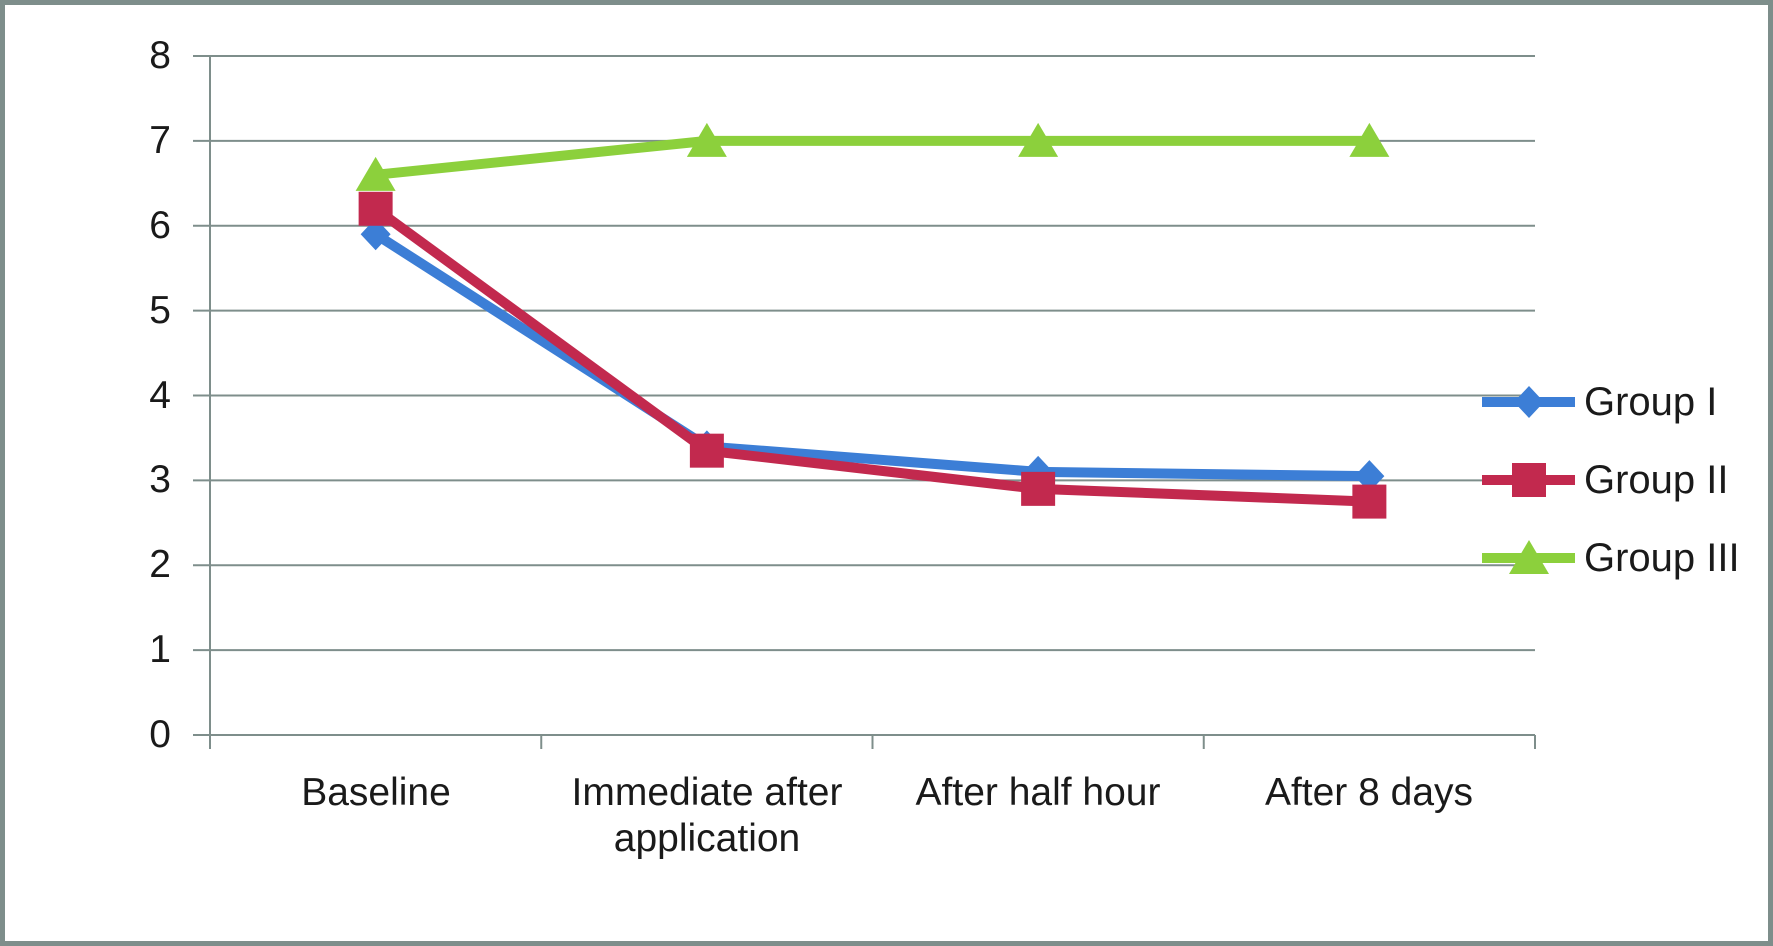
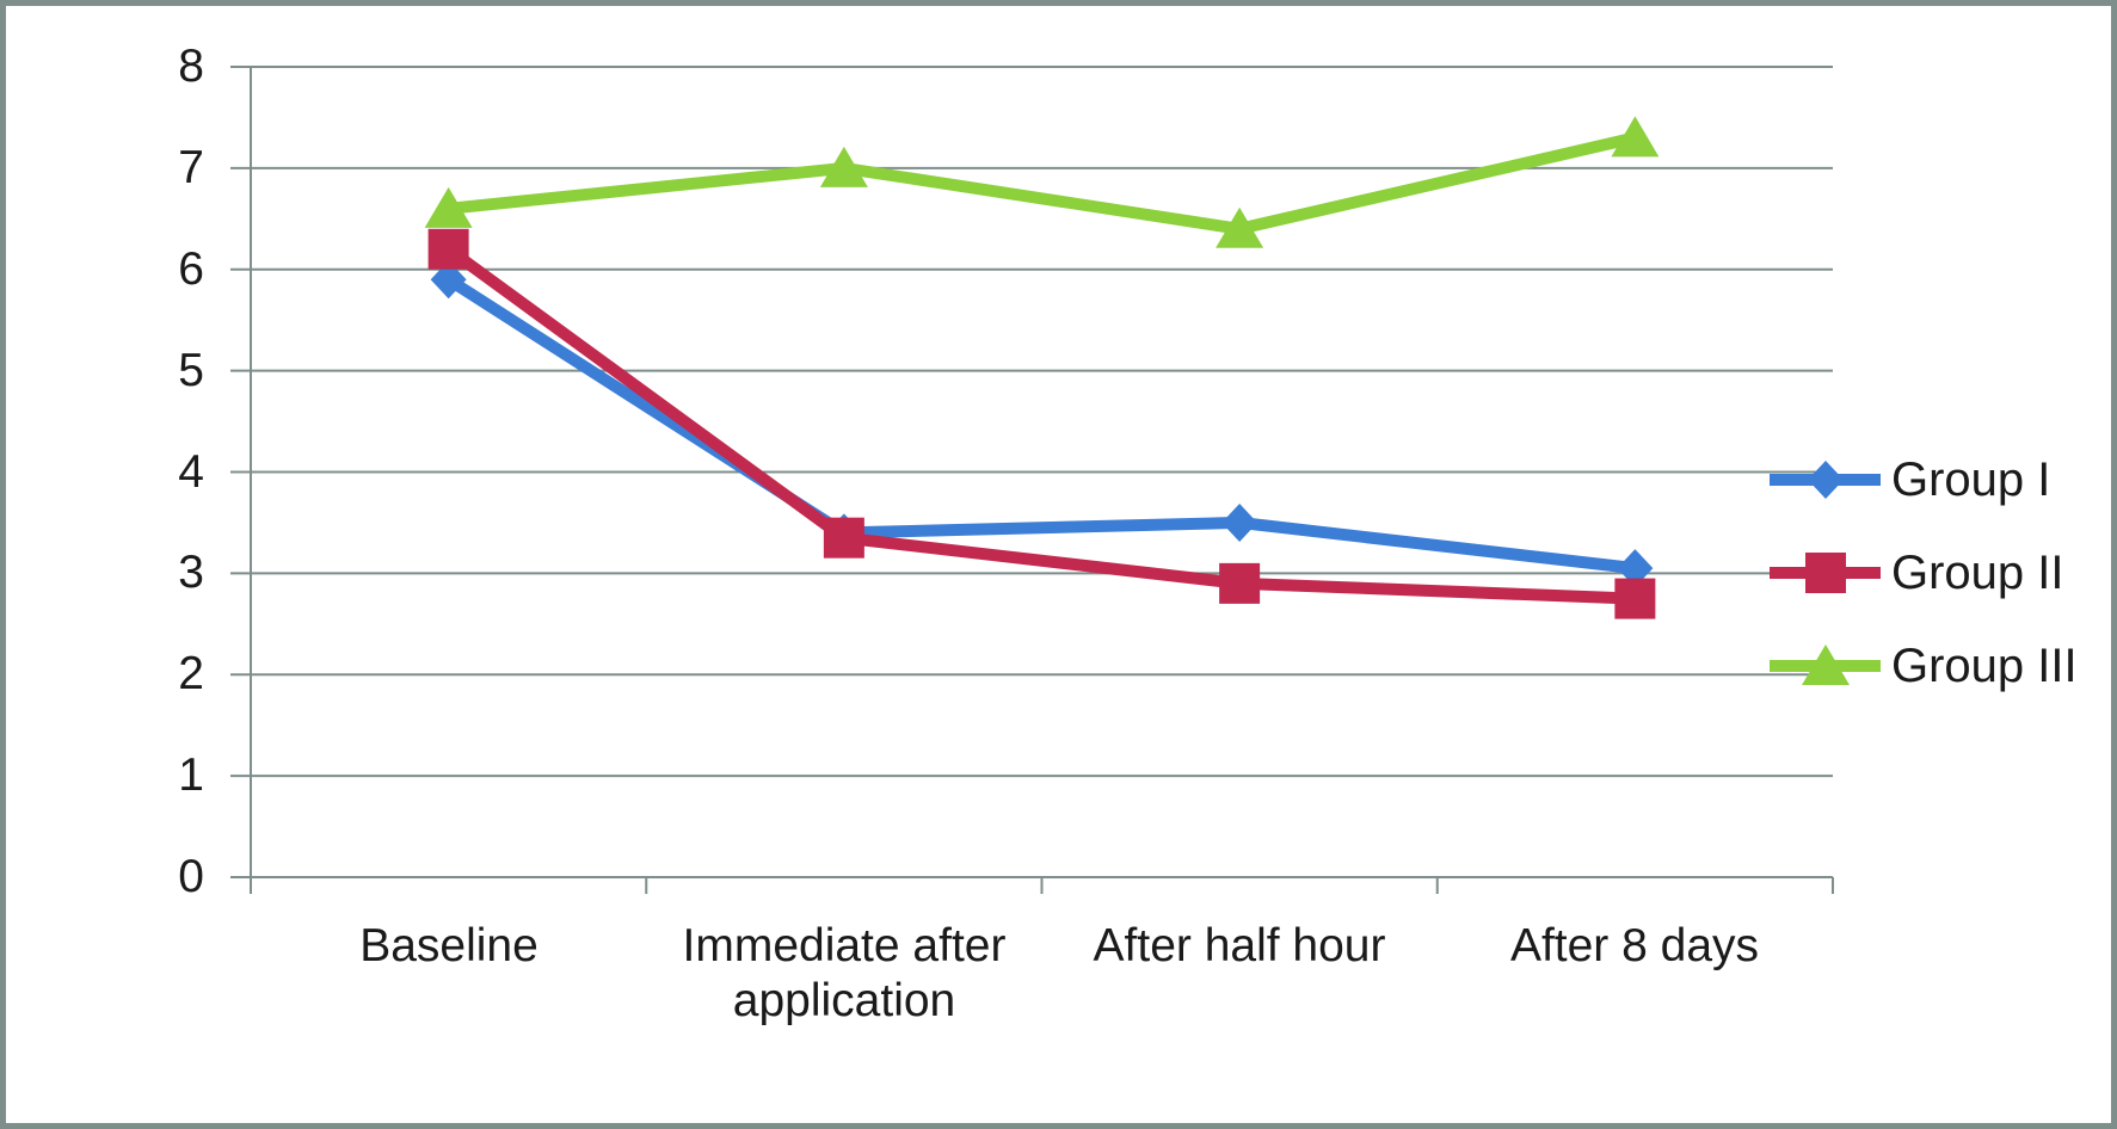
Group I/After half hour: 3.1 -> 3.5
Group III/After half hour: 7.0 -> 6.4
Group III/After 8 days: 7.0 -> 7.3
